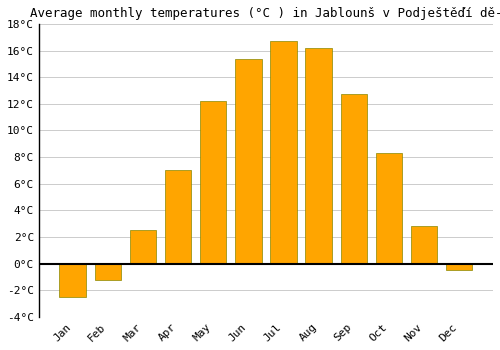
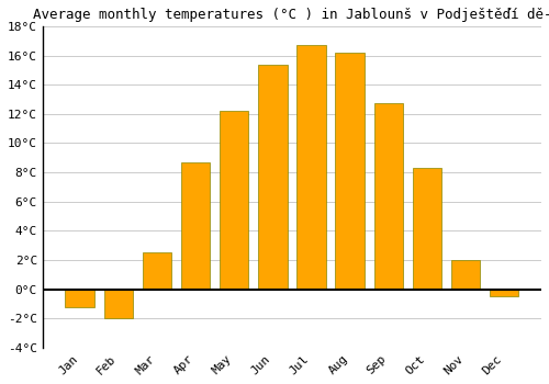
Jan: -2.5°C -> -1.2°C
Feb: -1.2°C -> -2.0°C
Apr: 7.0°C -> 8.7°C
Nov: 2.8°C -> 2.0°C
